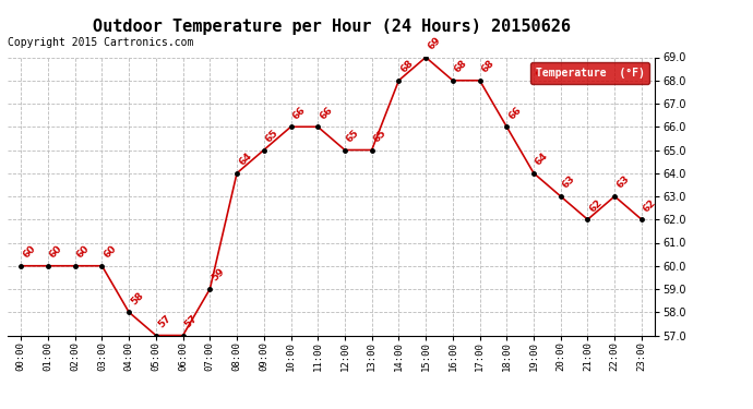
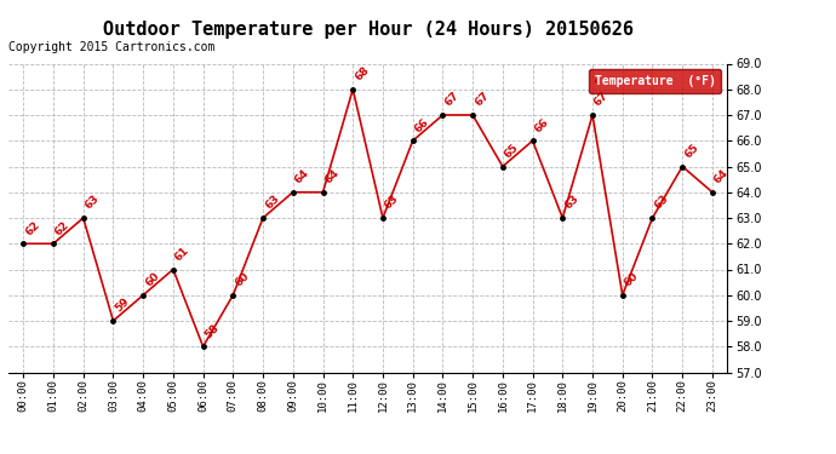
00:00: 60 -> 62
01:00: 60 -> 62
02:00: 60 -> 63
03:00: 60 -> 59
04:00: 58 -> 60
05:00: 57 -> 61
06:00: 57 -> 58
07:00: 59 -> 60
08:00: 64 -> 63
09:00: 65 -> 64
10:00: 66 -> 64
11:00: 66 -> 68
12:00: 65 -> 63
13:00: 65 -> 66
14:00: 68 -> 67
15:00: 69 -> 67
16:00: 68 -> 65
17:00: 68 -> 66
18:00: 66 -> 63
19:00: 64 -> 67
20:00: 63 -> 60
21:00: 62 -> 63
22:00: 63 -> 65
23:00: 62 -> 64
